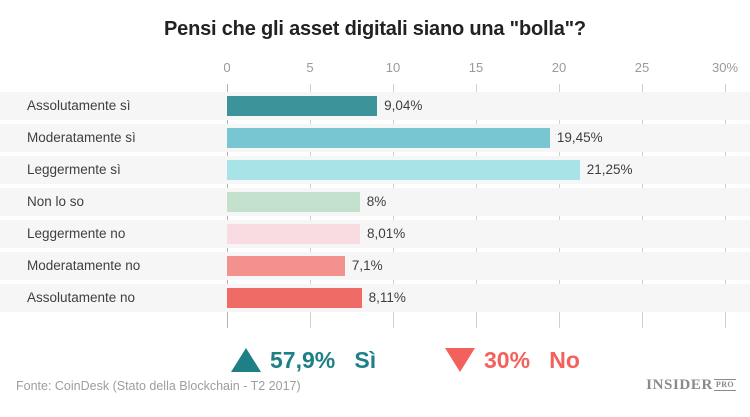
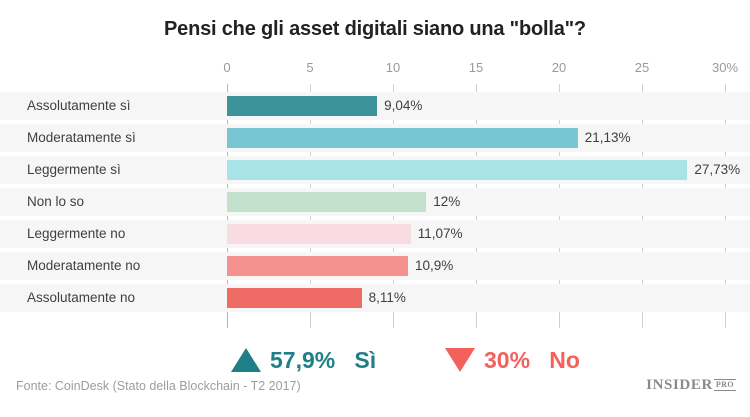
Moderatamente sì: 19,45% -> 21,13%
Leggermente sì: 21,25% -> 27,73%
Non lo so: 8% -> 12%
Leggermente no: 8,01% -> 11,07%
Moderatamente no: 7,1% -> 10,9%
